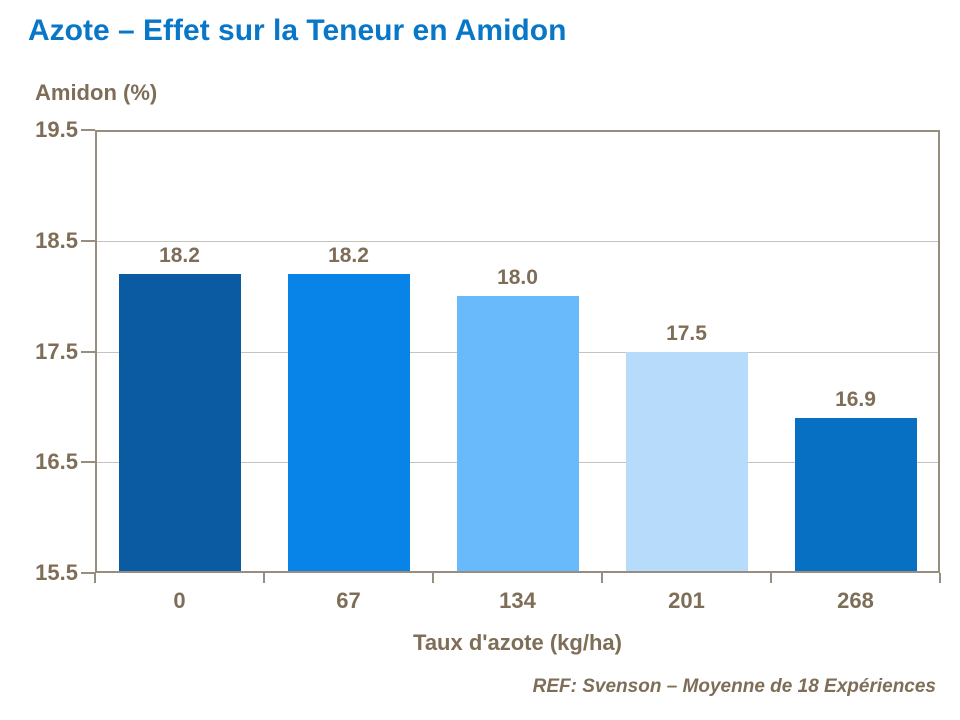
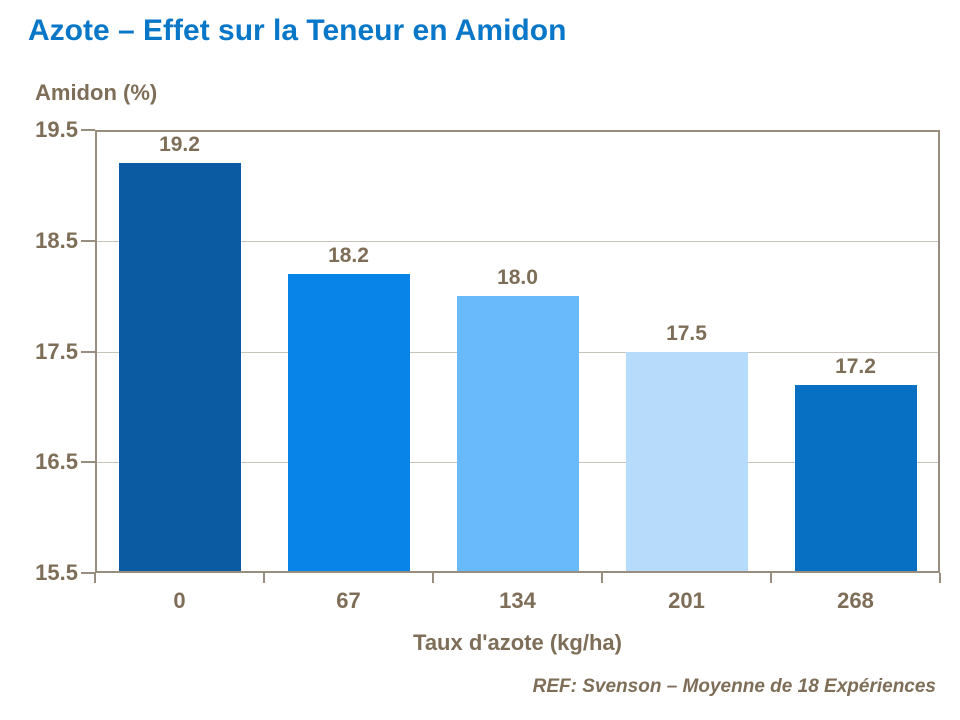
0: 18.2 -> 19.2
268: 16.9 -> 17.2
